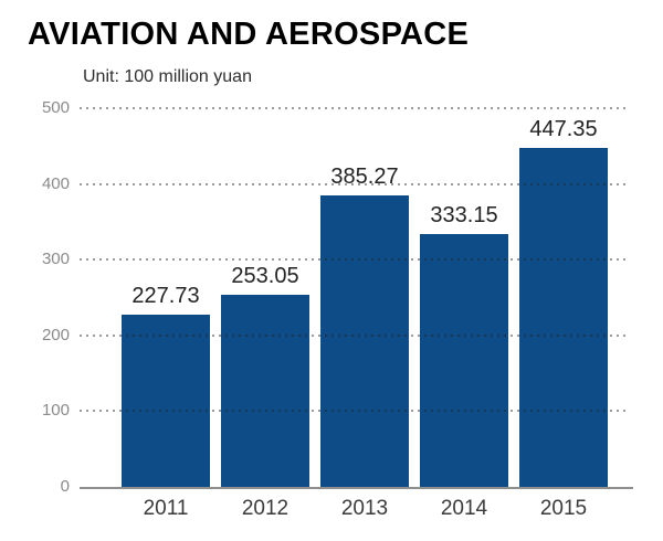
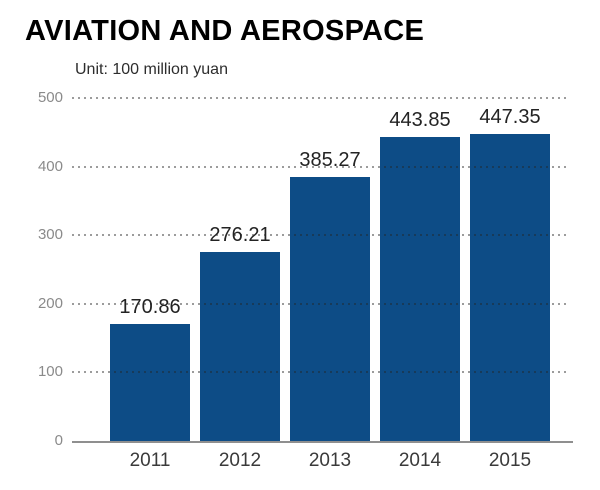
2011: 227.73 -> 170.86
2012: 253.05 -> 276.21
2014: 333.15 -> 443.85
